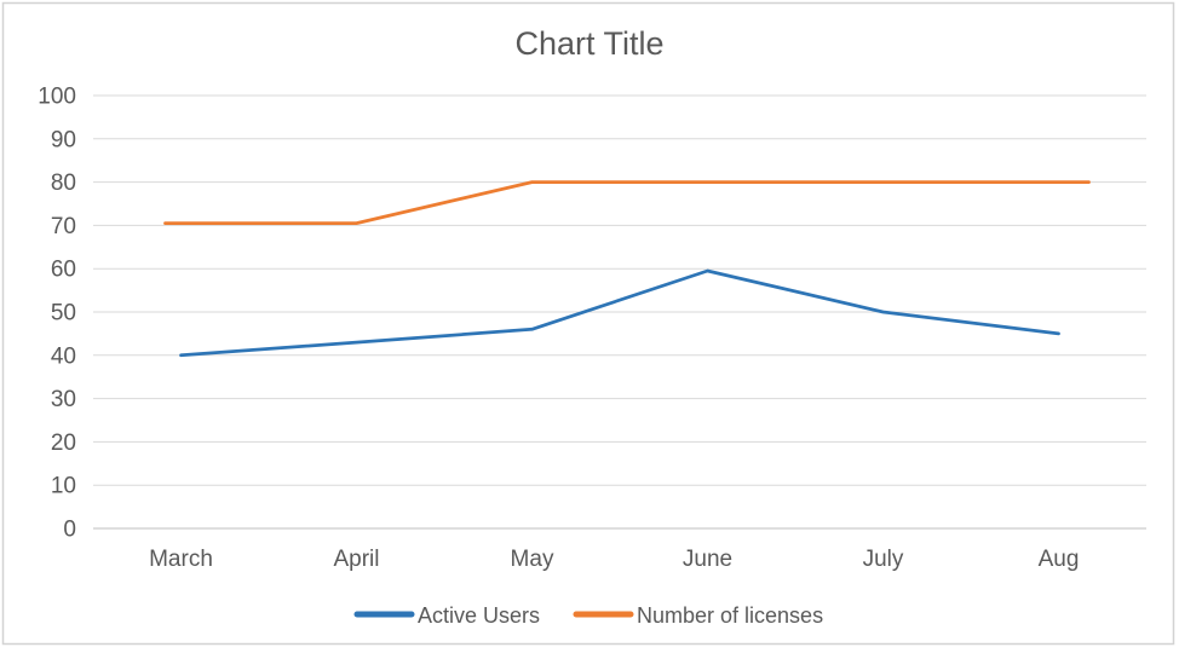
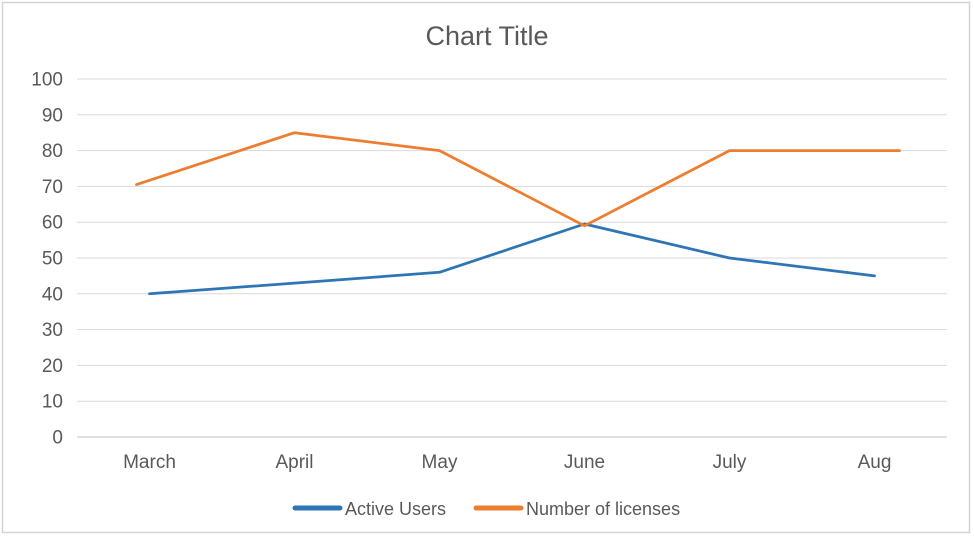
Number of licenses/April: 70 -> 85
Number of licenses/June: 80 -> 59
